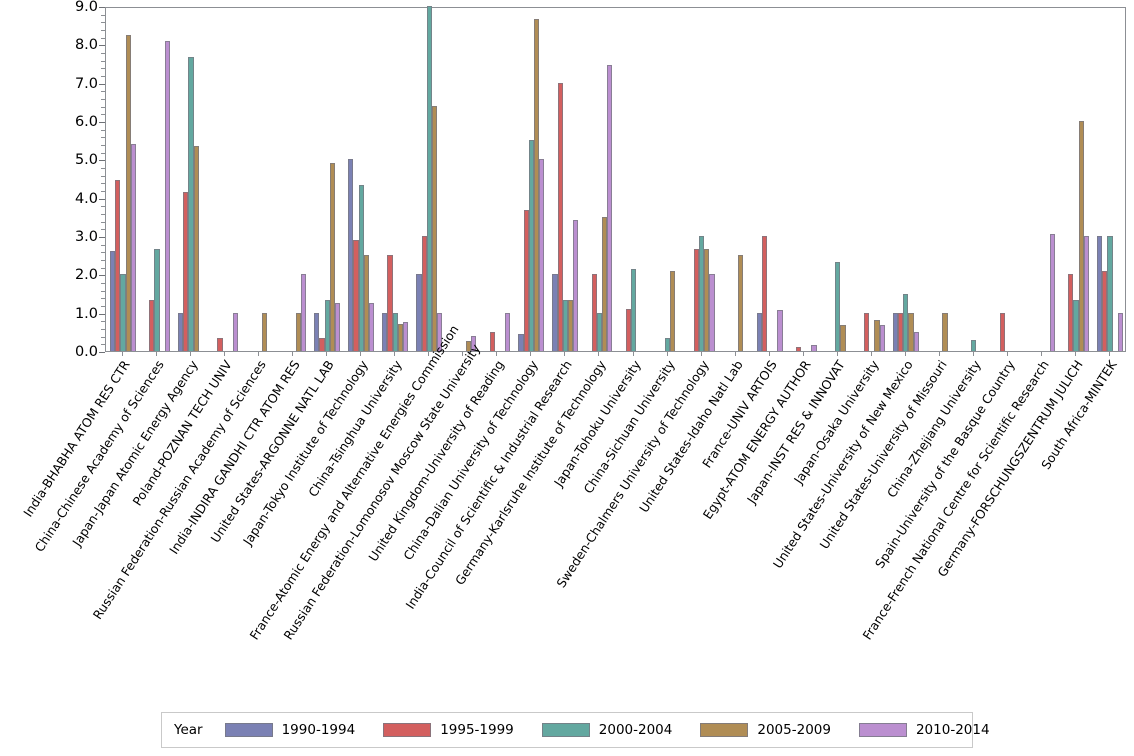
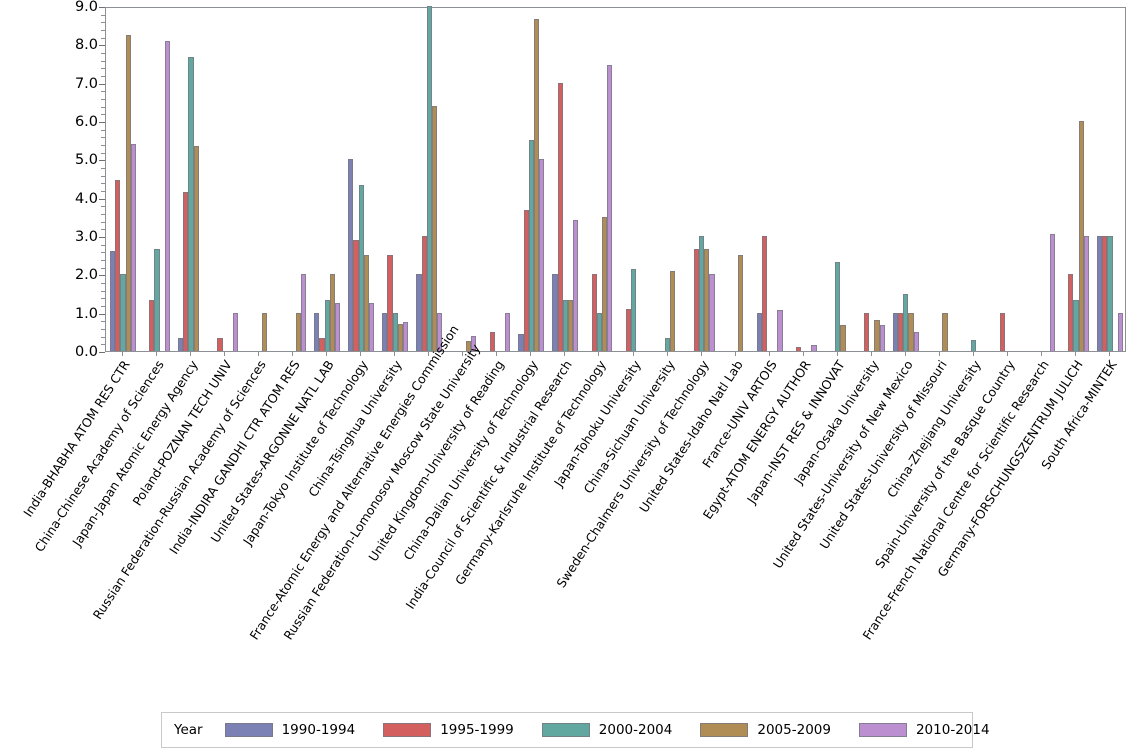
1990-1994/Japan-Japan Atomic Energy Agency: 1.0 -> 0.3
2005-2009/United States-ARGONNE NATL LAB: 4.9 -> 2.0
1995-1999/South Africa-MINTEK: 2.1 -> 3.0
